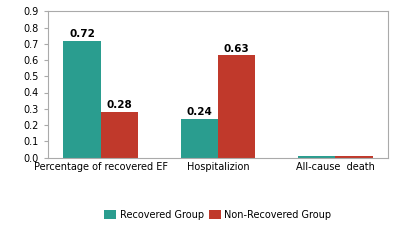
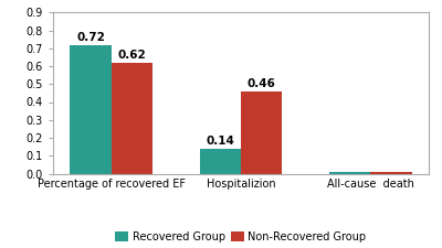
Non-Recovered Group/Percentage of recovered EF: 0.28 -> 0.62
Recovered Group/Hospitalizion: 0.24 -> 0.14
Non-Recovered Group/Hospitalizion: 0.63 -> 0.46
